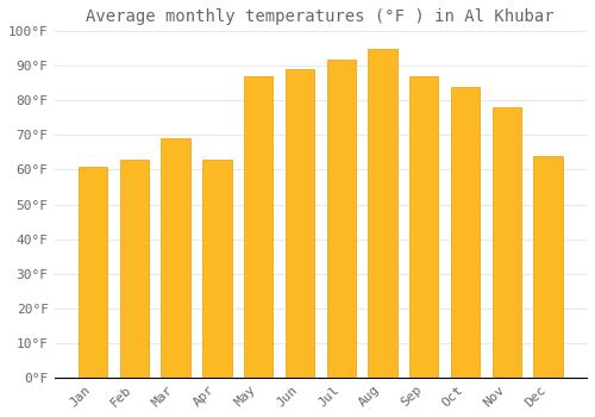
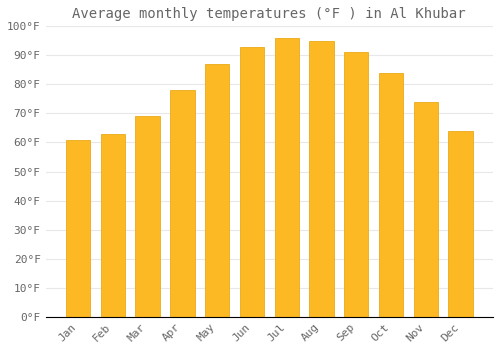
Apr: 63°F -> 78°F
Jun: 89°F -> 93°F
Jul: 92°F -> 96°F
Sep: 87°F -> 91°F
Nov: 78°F -> 74°F
